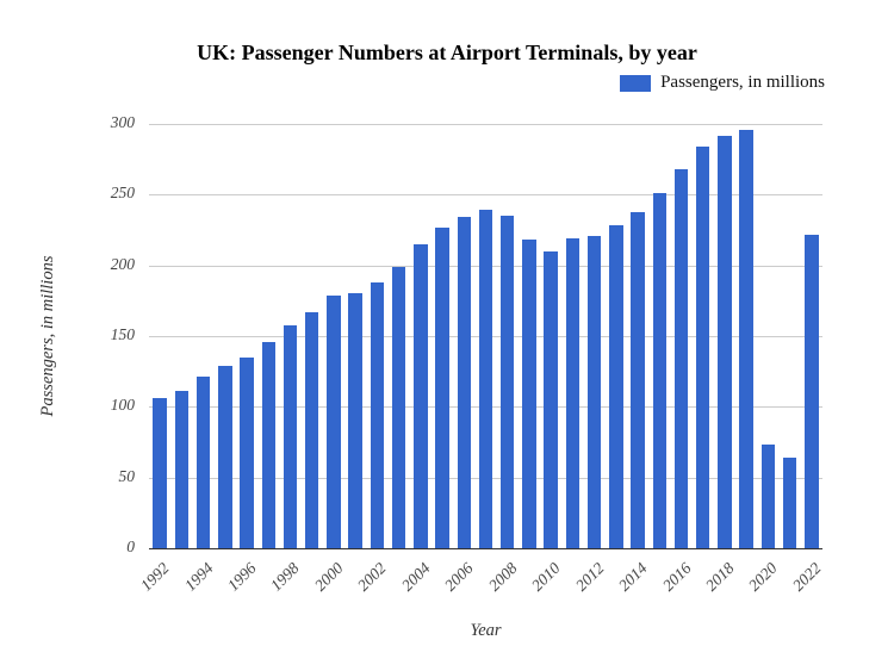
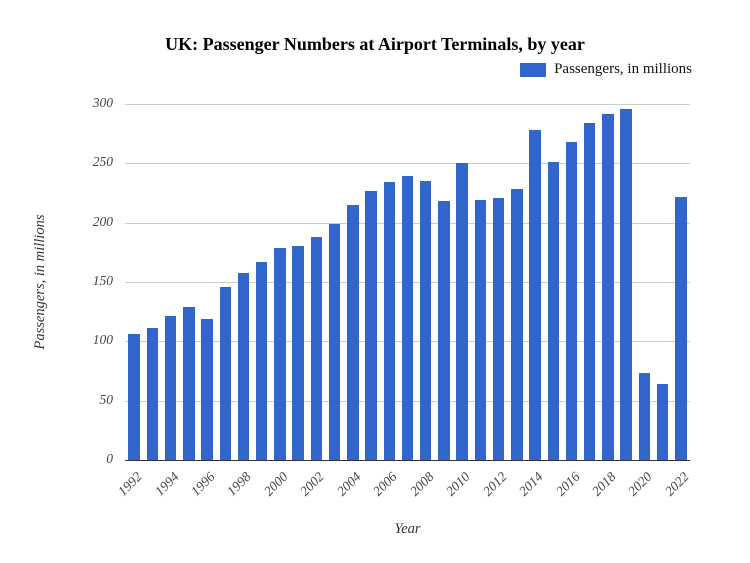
1996: 135 -> 119
2010: 210 -> 250
2014: 238 -> 278
